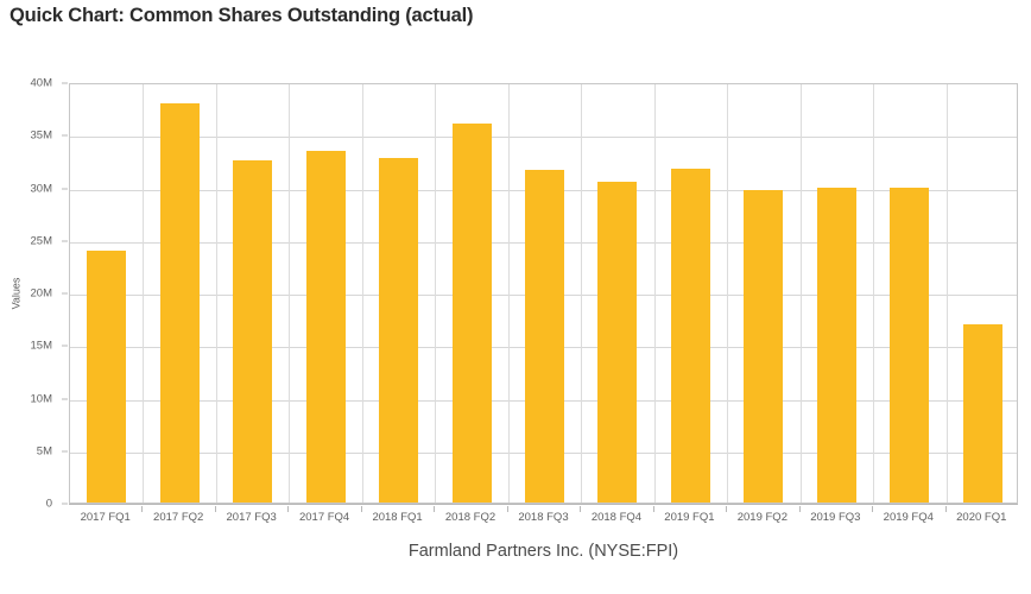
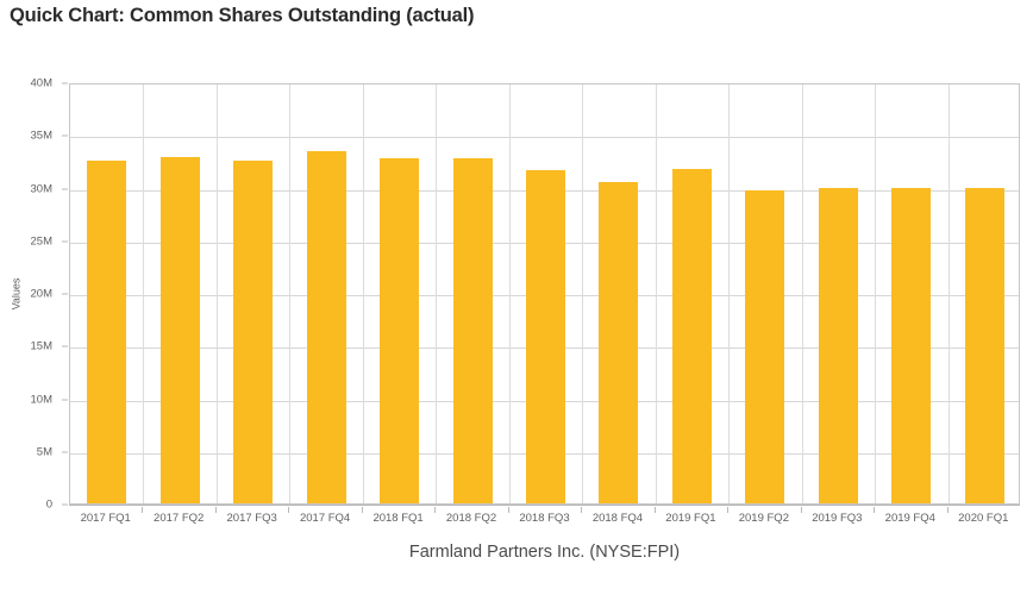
2017 FQ1: 24M -> 33M
2017 FQ2: 38M -> 33M
2018 FQ2: 36M -> 33M
2020 FQ1: 17M -> 30M
